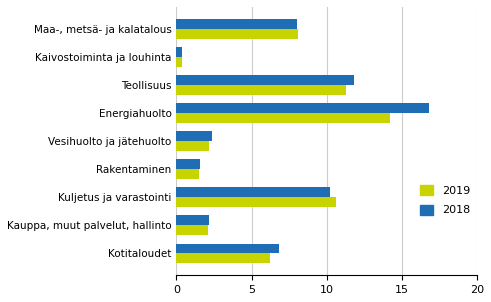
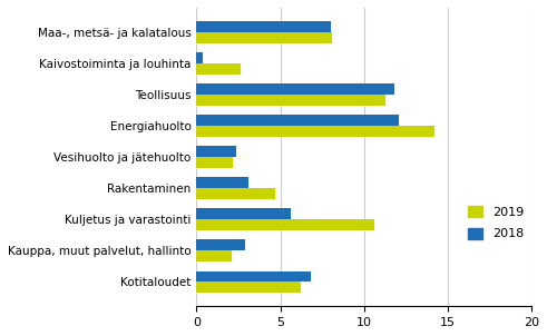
2019/Kaivostoiminta ja louhinta: 0.4 -> 2.6
2018/Energiahuolto: 16.8 -> 12.1
2018/Rakentaminen: 1.6 -> 3.1
2019/Rakentaminen: 1.5 -> 4.7
2018/Kuljetus ja varastointi: 10.2 -> 5.6
2018/Kauppa, muut palvelut, hallinto: 2.2 -> 2.9
